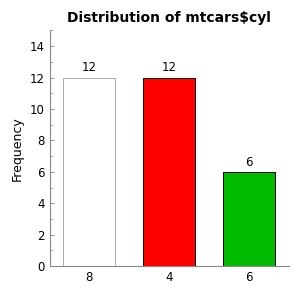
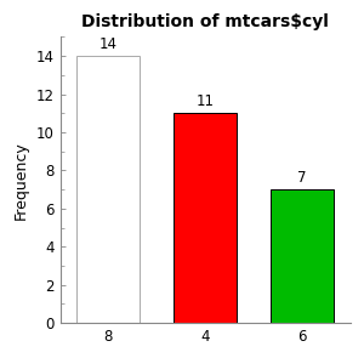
8: 12 -> 14
4: 12 -> 11
6: 6 -> 7
